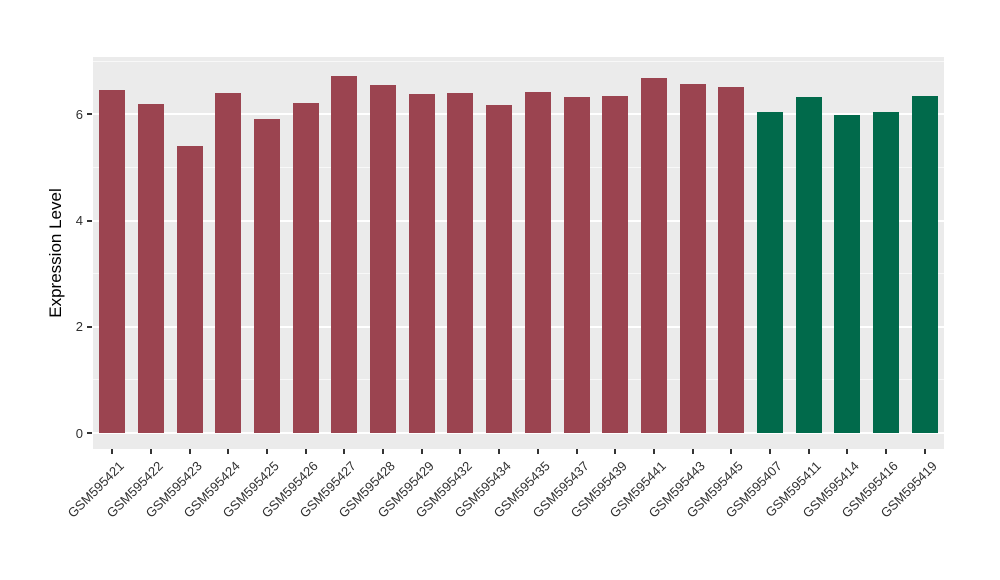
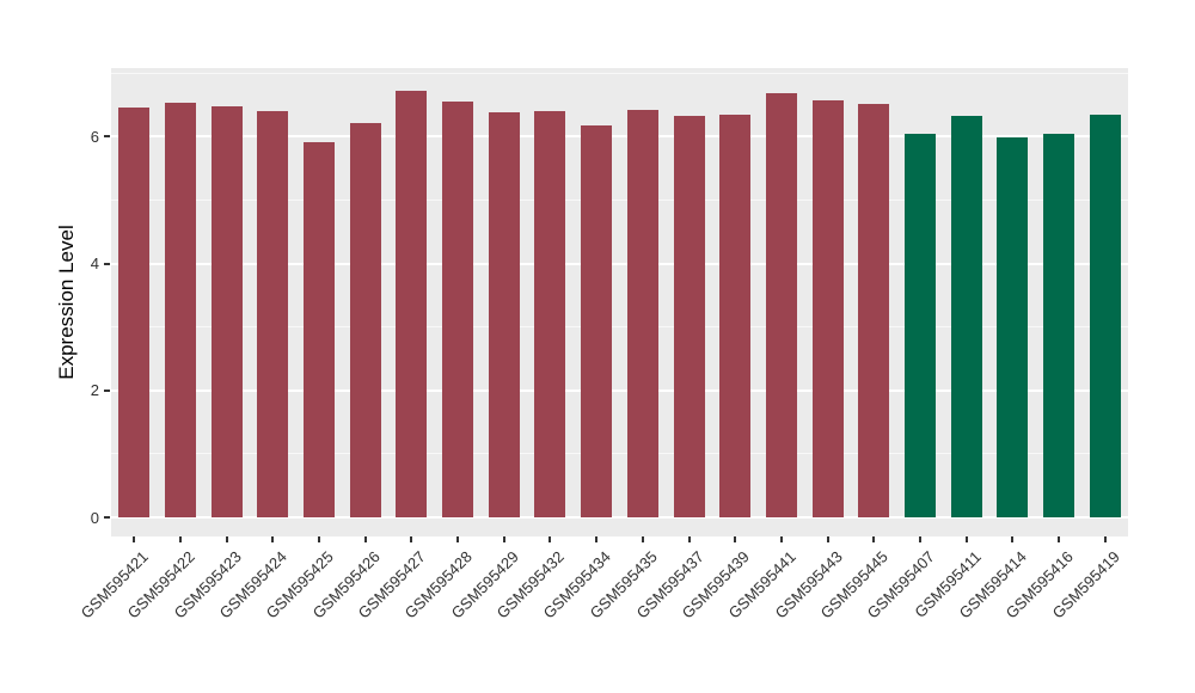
GSM595422: 6.2 -> 6.5
GSM595423: 5.4 -> 6.5
